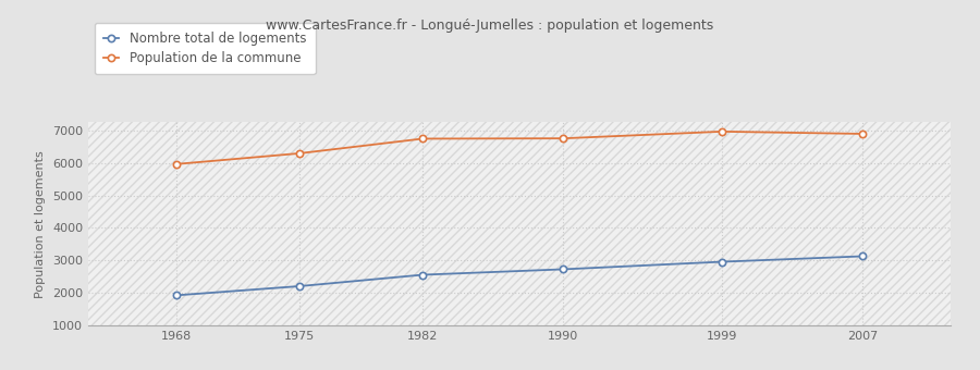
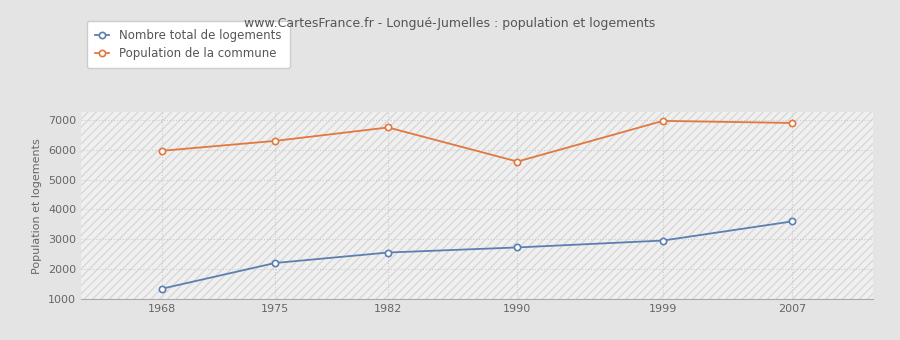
Nombre total de logements/1968: 1930 -> 1350
Population de la commune/1990: 6750 -> 5600
Nombre total de logements/2007: 3130 -> 3600
